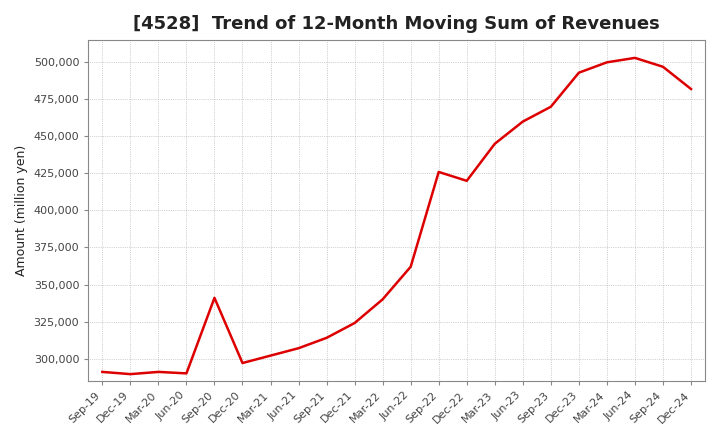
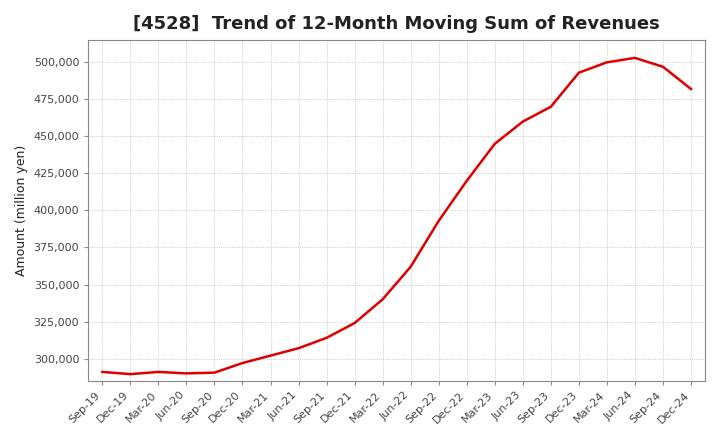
Sep-20: 341,000 -> 290,000
Sep-22: 426,000 -> 393,000
